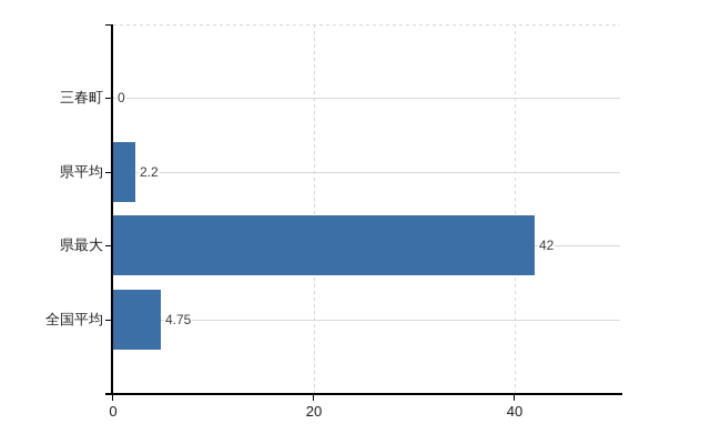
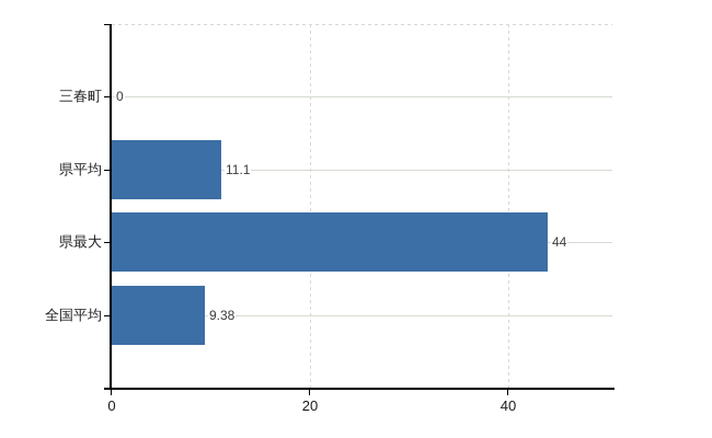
県平均: 2.2 -> 11.1
県最大: 42 -> 44
全国平均: 4.75 -> 9.38
